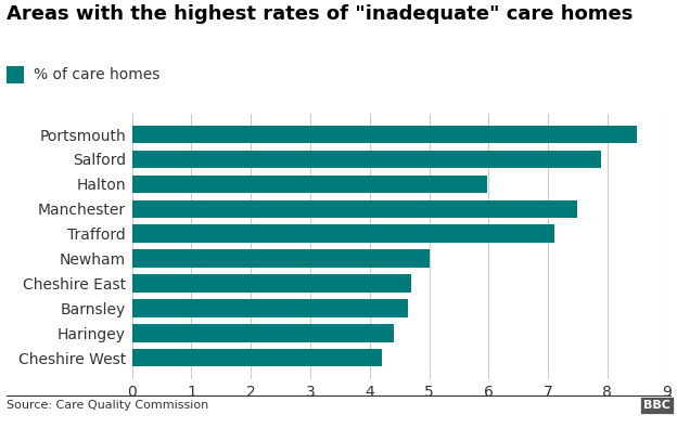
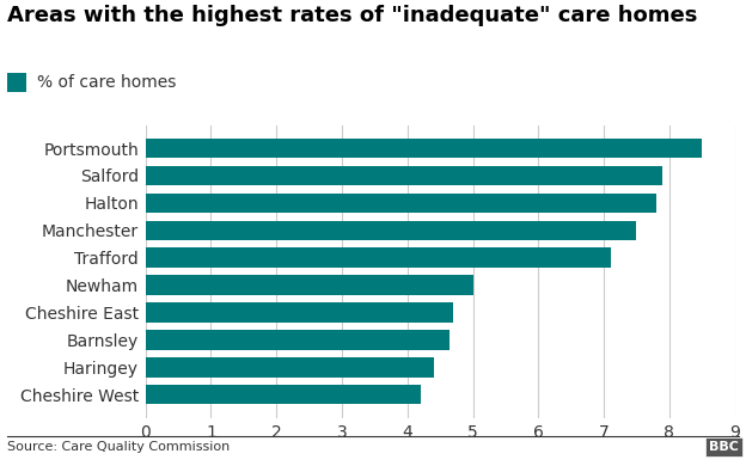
Halton: 5.98 -> 7.80
